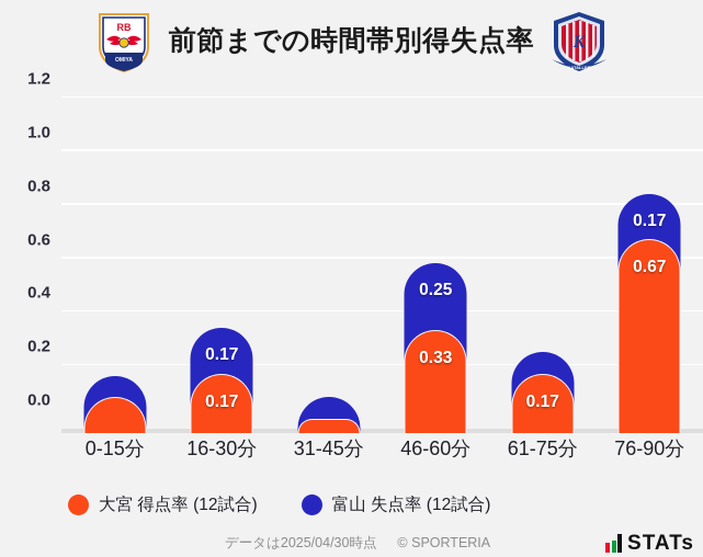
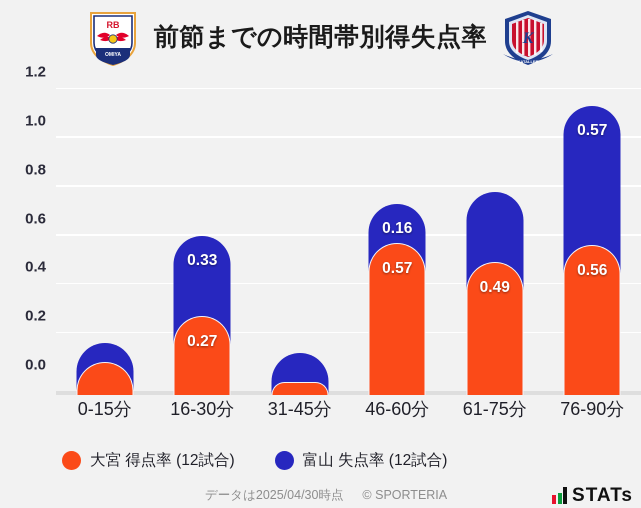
大宮 得点率 (12試合)/16-30分: 0.17 -> 0.27
富山 失点率 (12試合)/16-30分: 0.17 -> 0.33
富山 失点率 (12試合)/31-45分: 0.08 -> 0.12
大宮 得点率 (12試合)/46-60分: 0.33 -> 0.57
富山 失点率 (12試合)/46-60分: 0.25 -> 0.16
大宮 得点率 (12試合)/61-75分: 0.17 -> 0.49
富山 失点率 (12試合)/61-75分: 0.08 -> 0.29
大宮 得点率 (12試合)/76-90分: 0.67 -> 0.56
富山 失点率 (12試合)/76-90分: 0.17 -> 0.57
